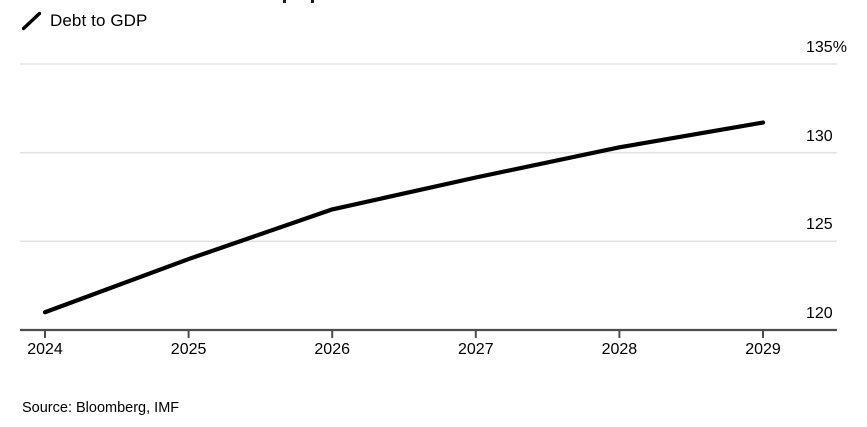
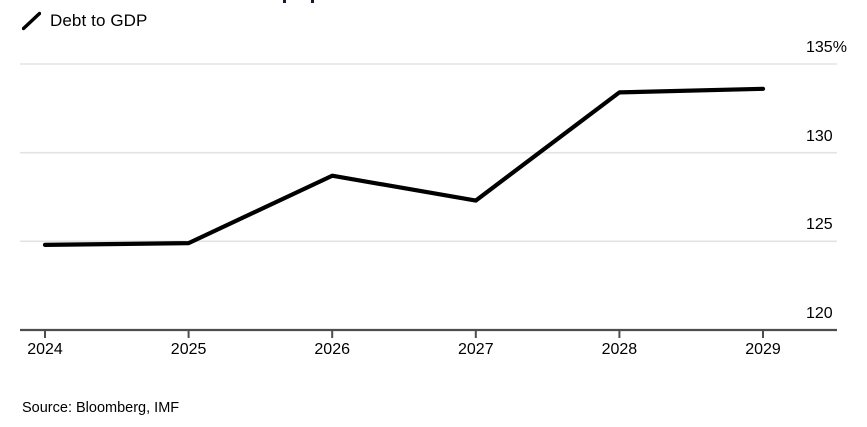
2024: 121.0% -> 124.8%
2025: 124.0% -> 124.9%
2026: 126.8% -> 128.7%
2027: 128.6% -> 127.3%
2028: 130.3% -> 133.4%
2029: 131.7% -> 133.6%
